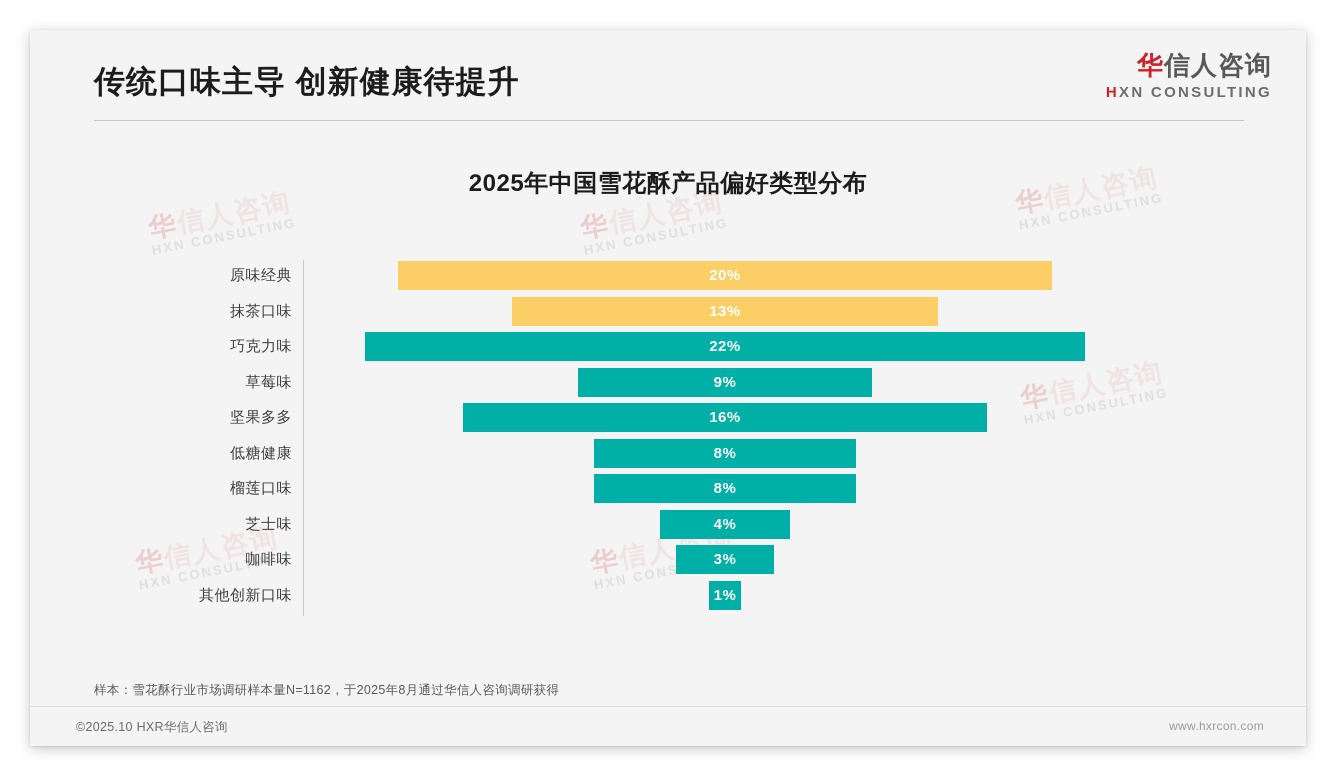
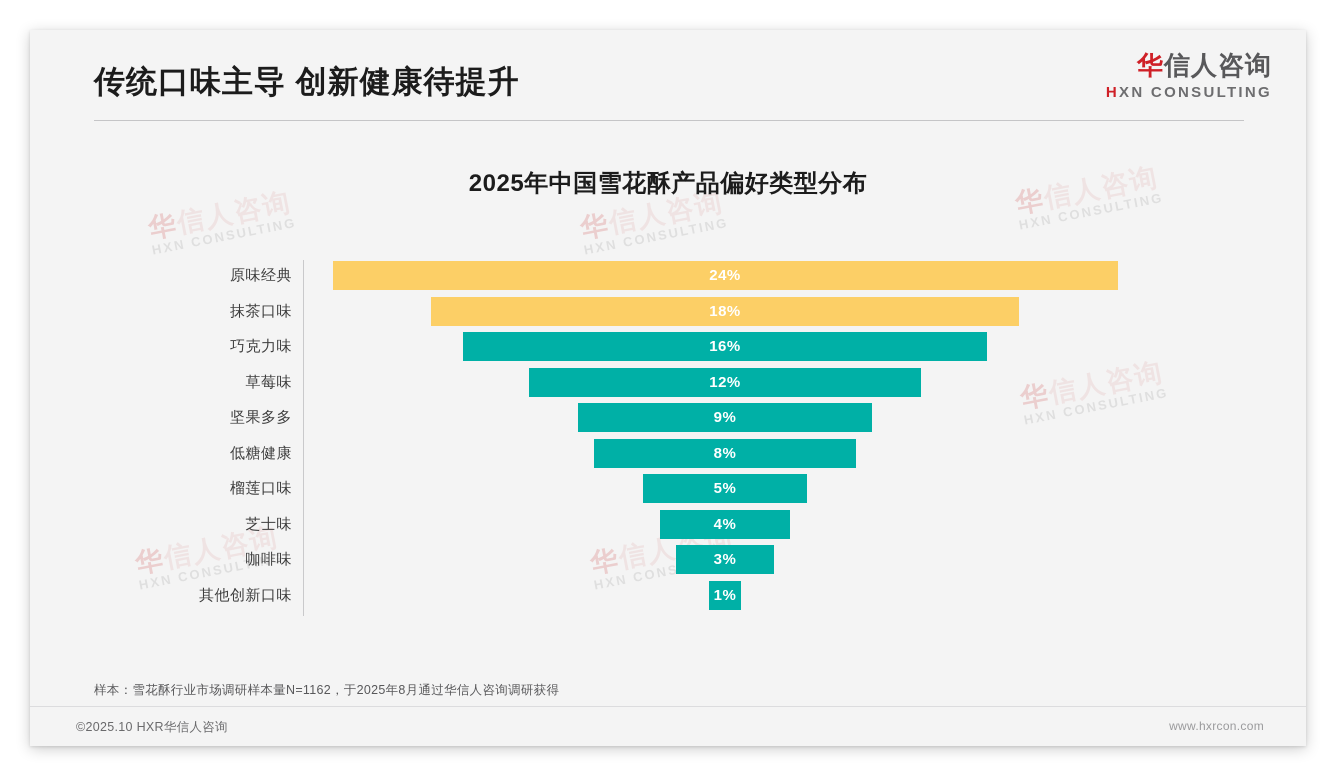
原味经典: 20% -> 24%
抹茶口味: 13% -> 18%
巧克力味: 22% -> 16%
草莓味: 9% -> 12%
坚果多多: 16% -> 9%
榴莲口味: 8% -> 5%
